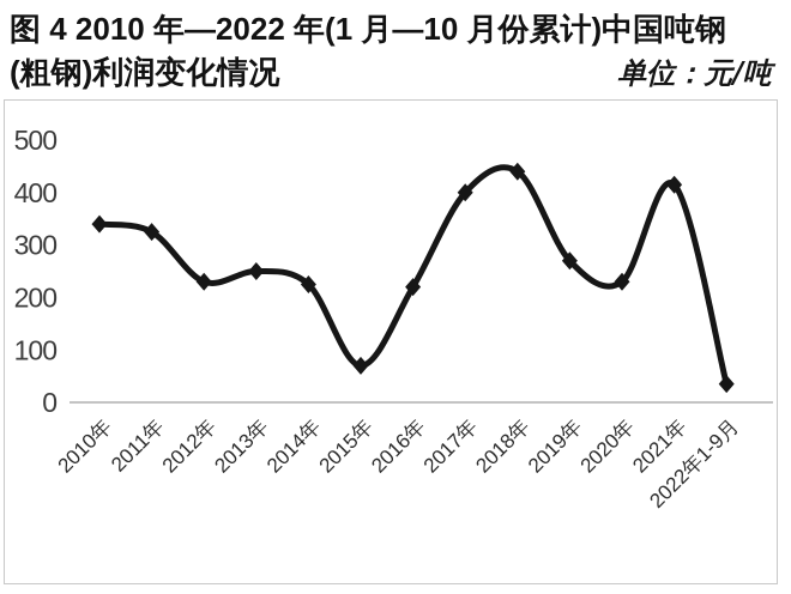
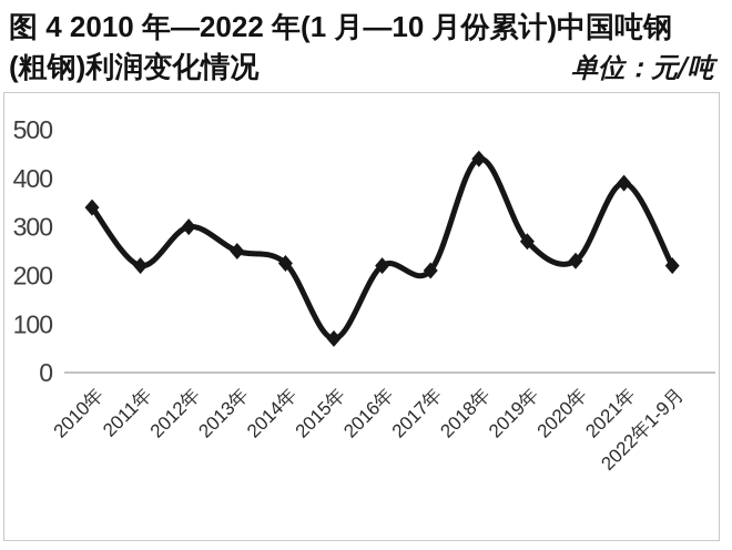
2011年: 320 -> 220
2012年: 230 -> 300
2017年: 400 -> 210
2021年: 420 -> 390
2022年1-9月: 40 -> 220
